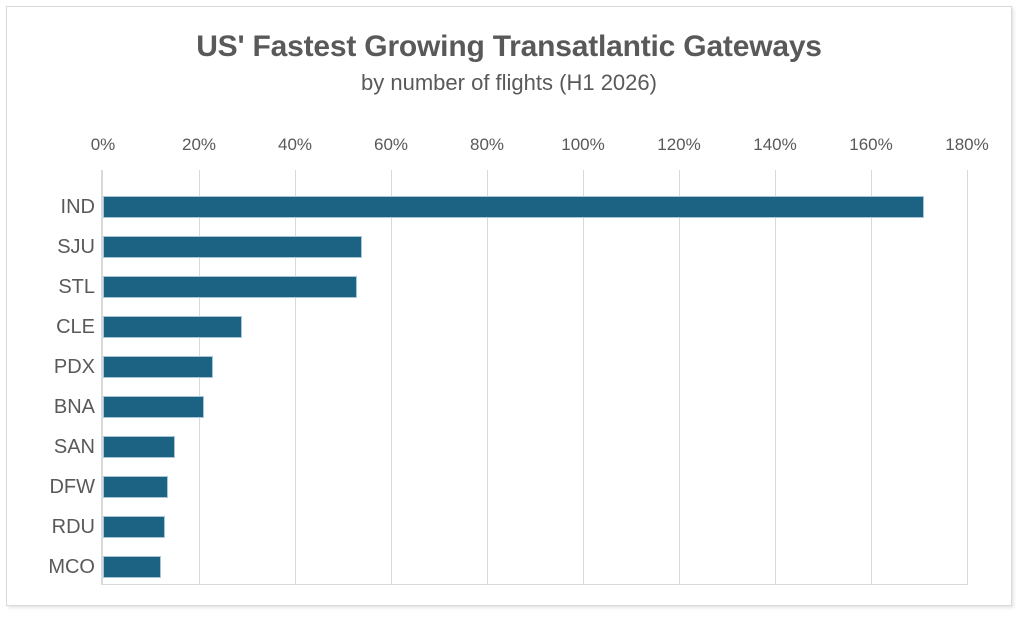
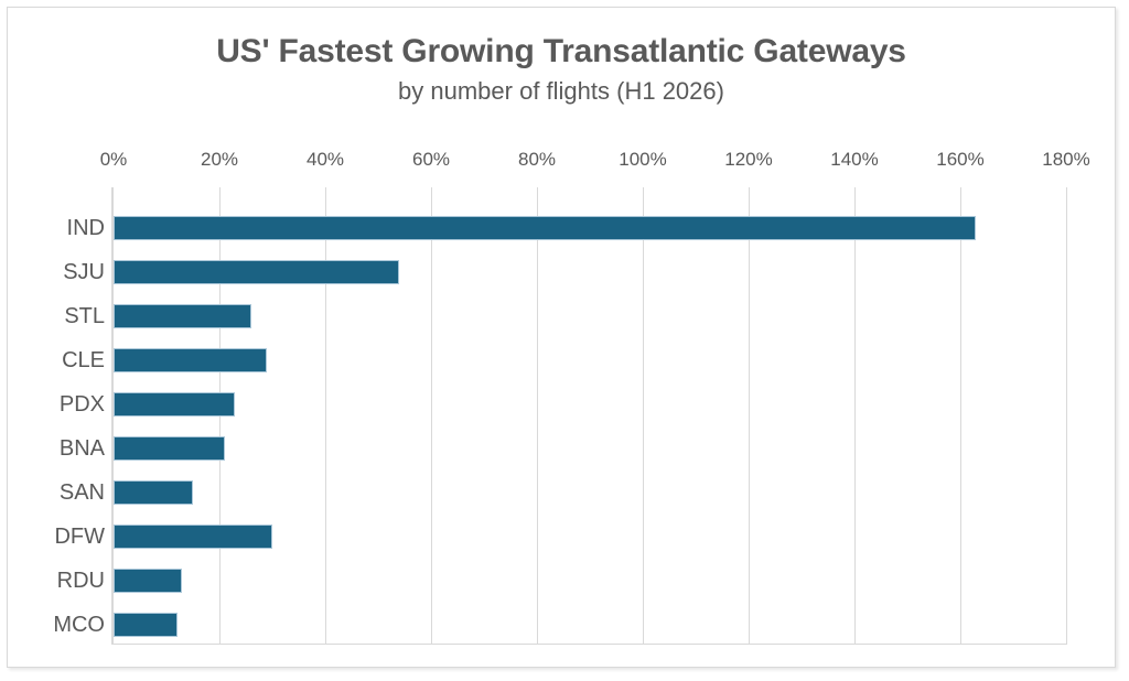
IND: 171% -> 163%
STL: 53% -> 26%
DFW: 14% -> 30%
